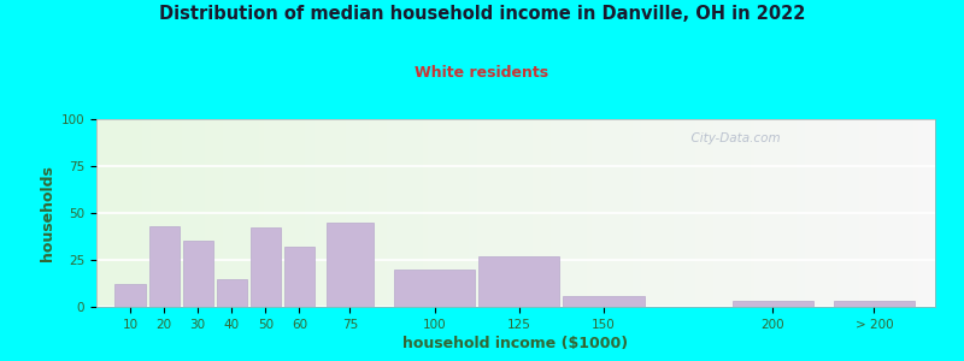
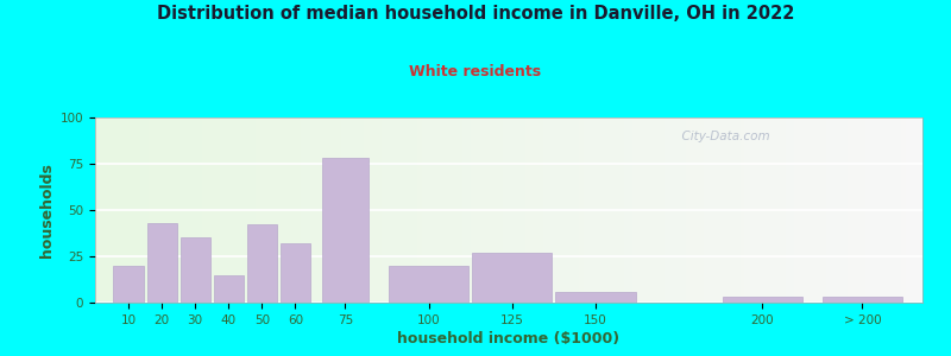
10: 12 -> 20
75: 45 -> 78
